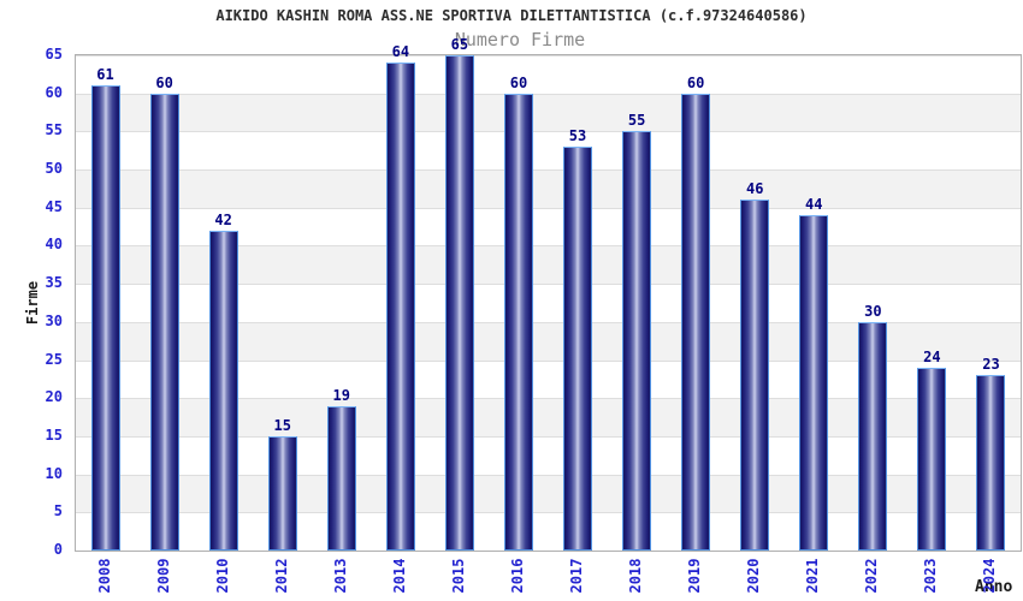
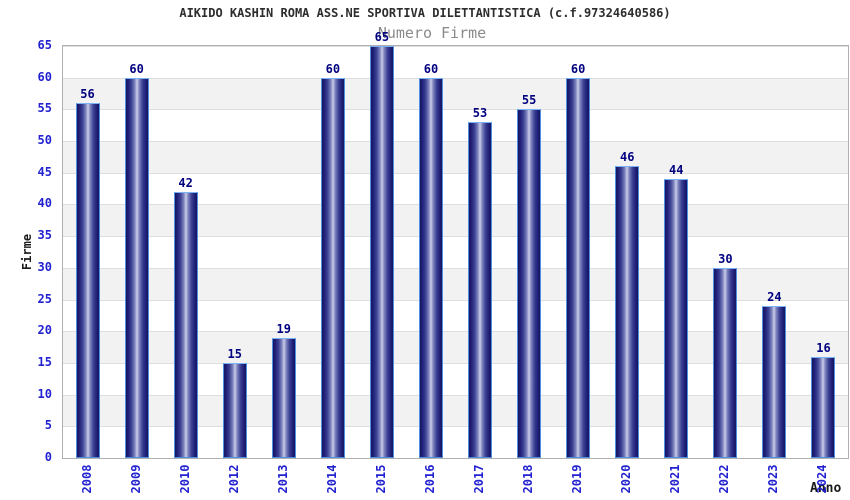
2008: 61 -> 56
2014: 64 -> 60
2024: 23 -> 16
